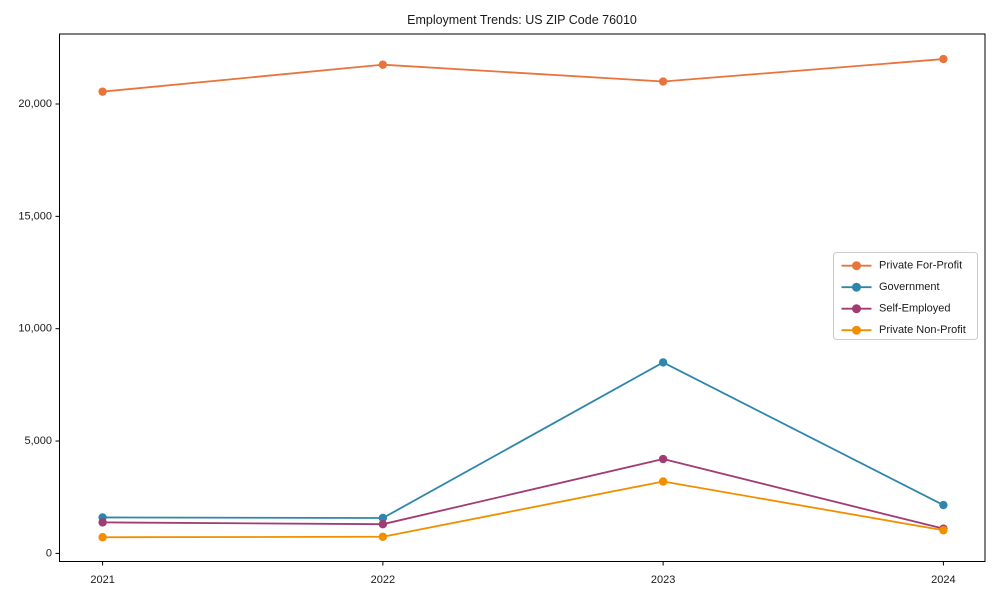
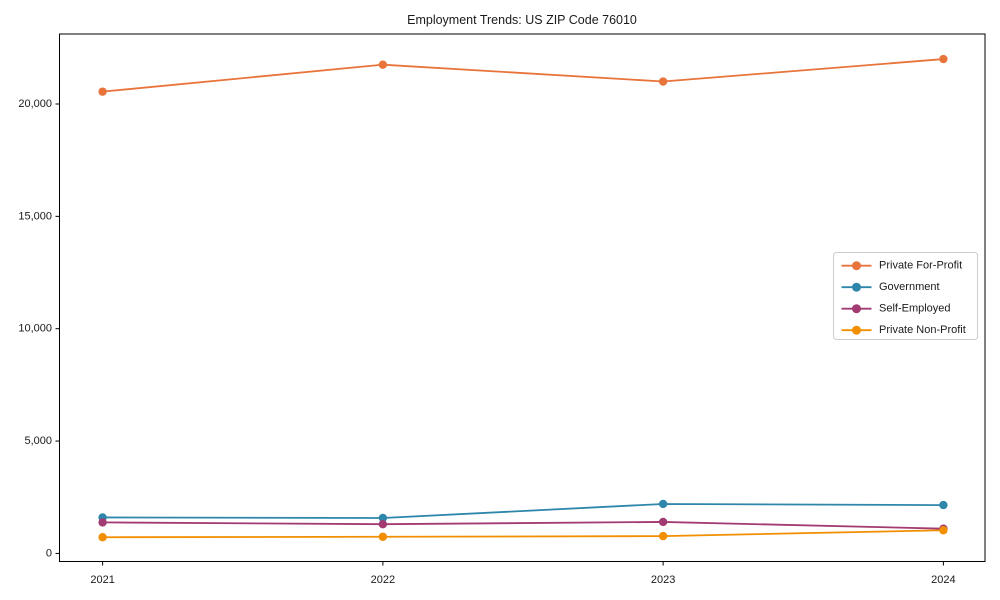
Government/2023: 8500 -> 2200
Self-Employed/2023: 4200 -> 1400
Private Non-Profit/2023: 3200 -> 800
